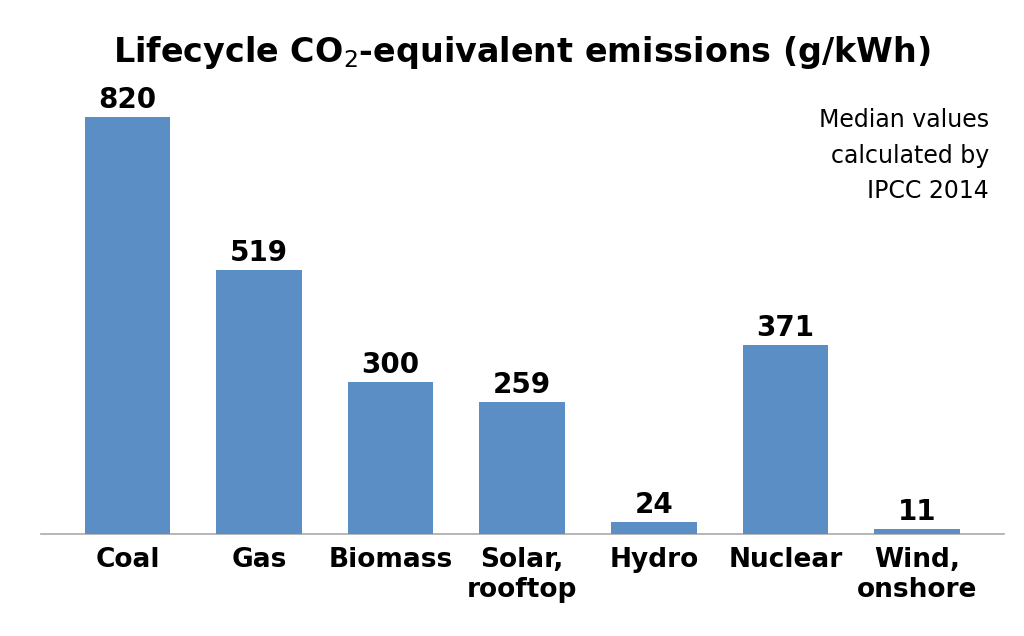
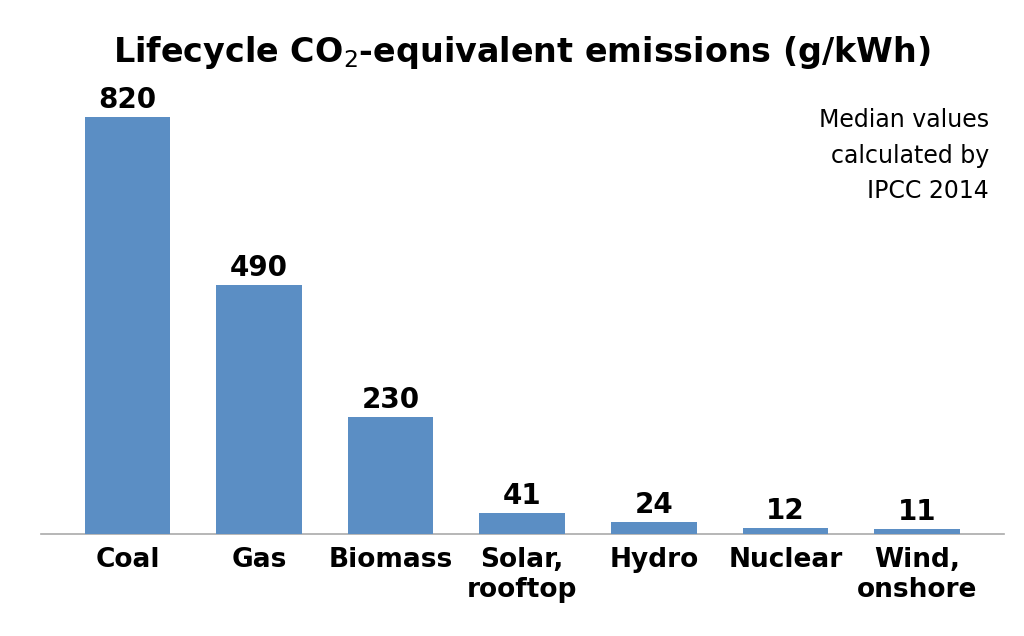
Gas: 519 -> 490
Biomass: 300 -> 230
Solar, rooftop: 259 -> 41
Nuclear: 371 -> 12
